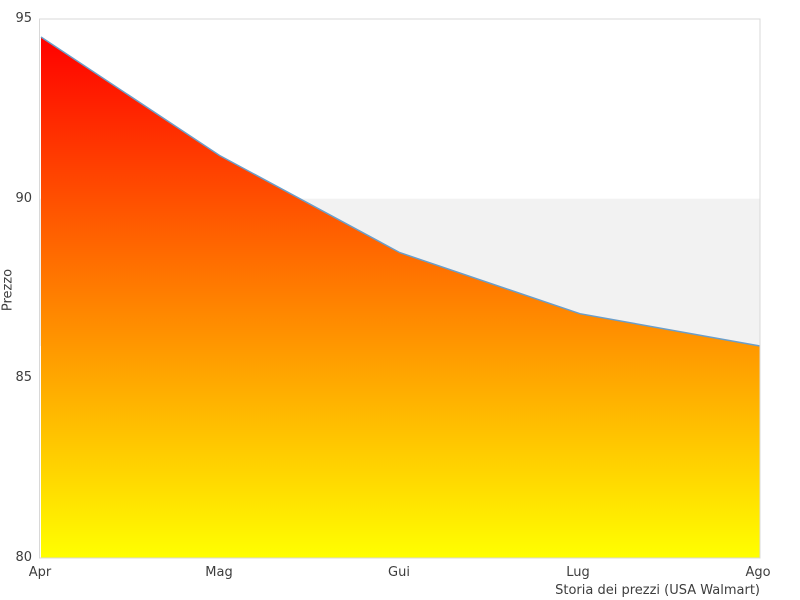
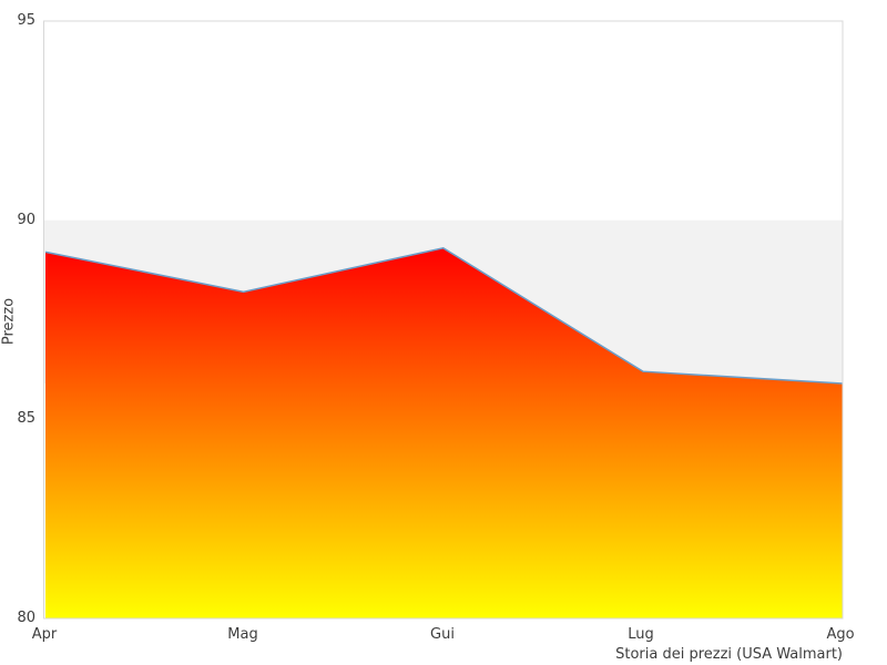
Apr: 94.5 -> 89.2
Mag: 91.2 -> 88.2
Gui: 88.5 -> 89.3
Lug: 86.8 -> 86.2
